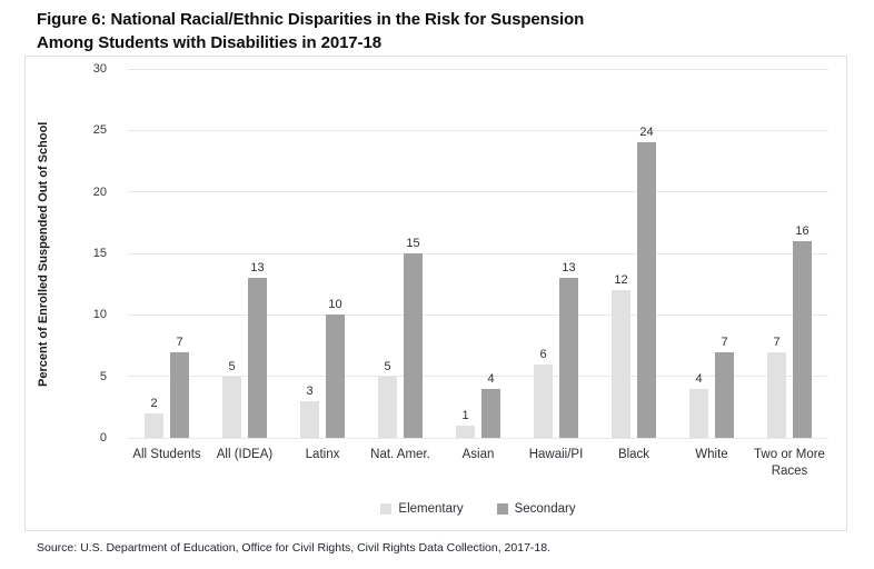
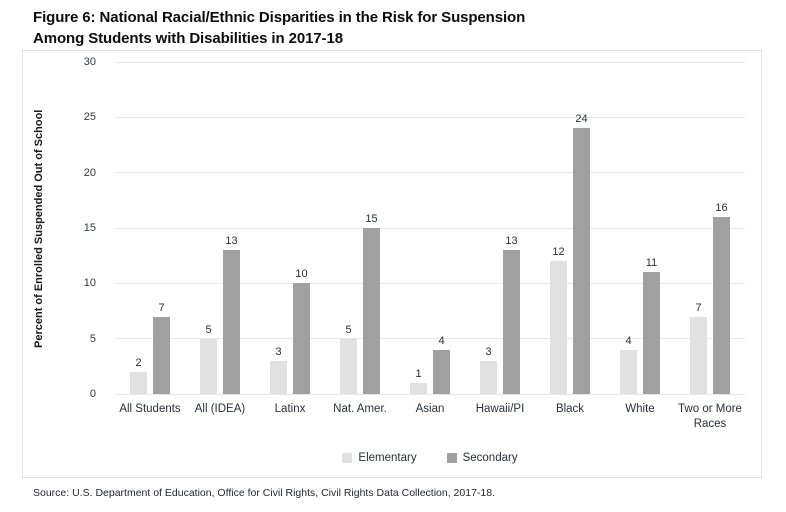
Elementary/Hawaii/PI: 6 -> 3
Secondary/White: 7 -> 11
